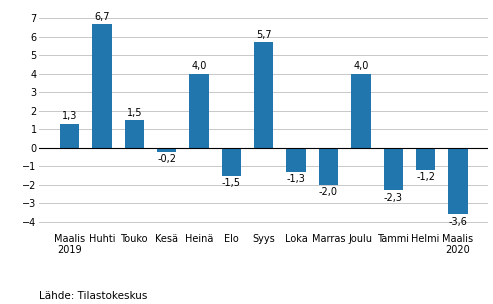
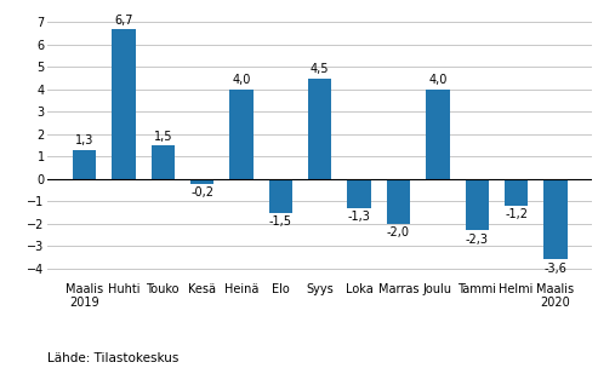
Syys: 5,7 -> 4,5
